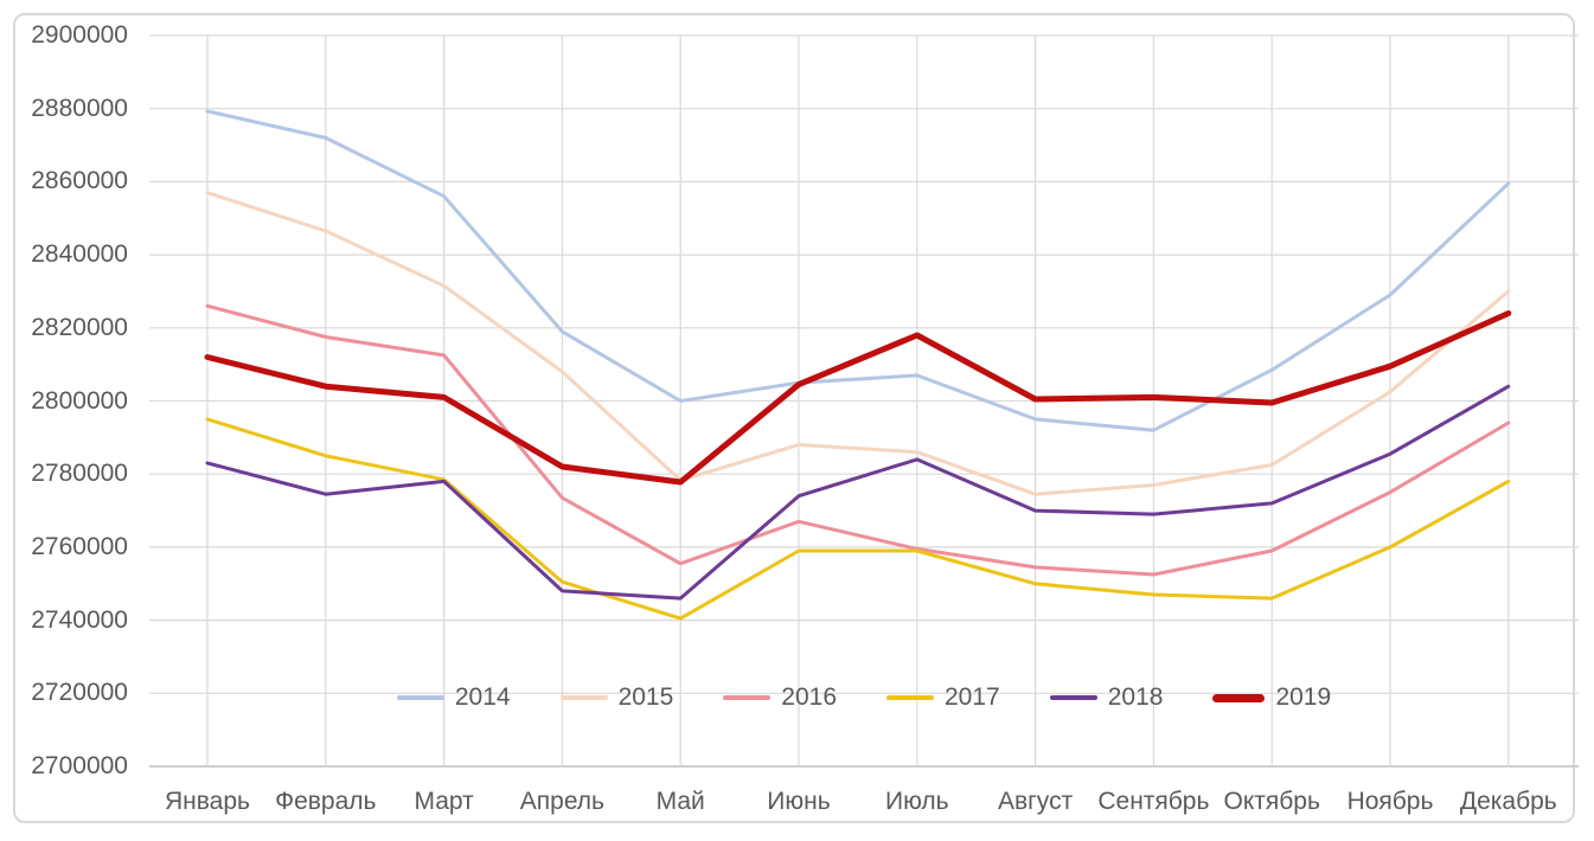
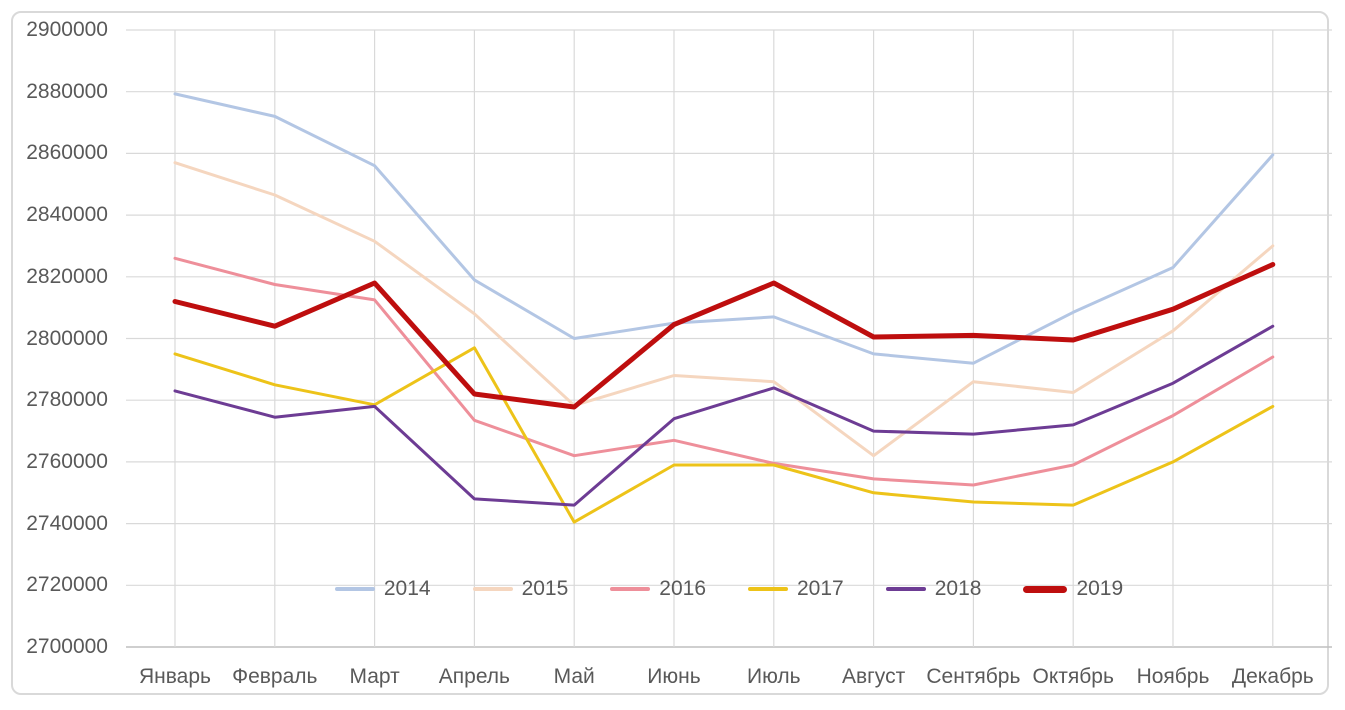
2019/Март: 2801000 -> 2818000
2017/Апрель: 2750000 -> 2797000
2016/Май: 2756000 -> 2762000
2015/Август: 2774000 -> 2762000
2015/Сентябрь: 2777000 -> 2786000
2014/Ноябрь: 2829000 -> 2823000
